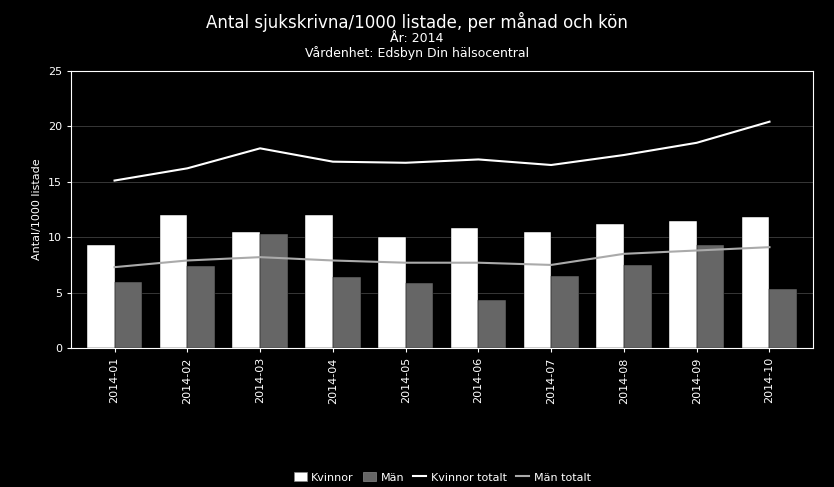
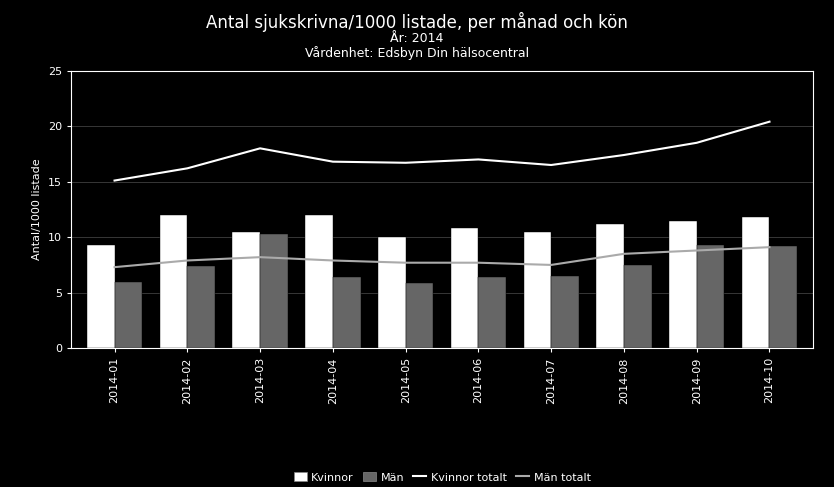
Män/2014-06: 4.3 -> 6.4
Män/2014-10: 5.3 -> 9.2
